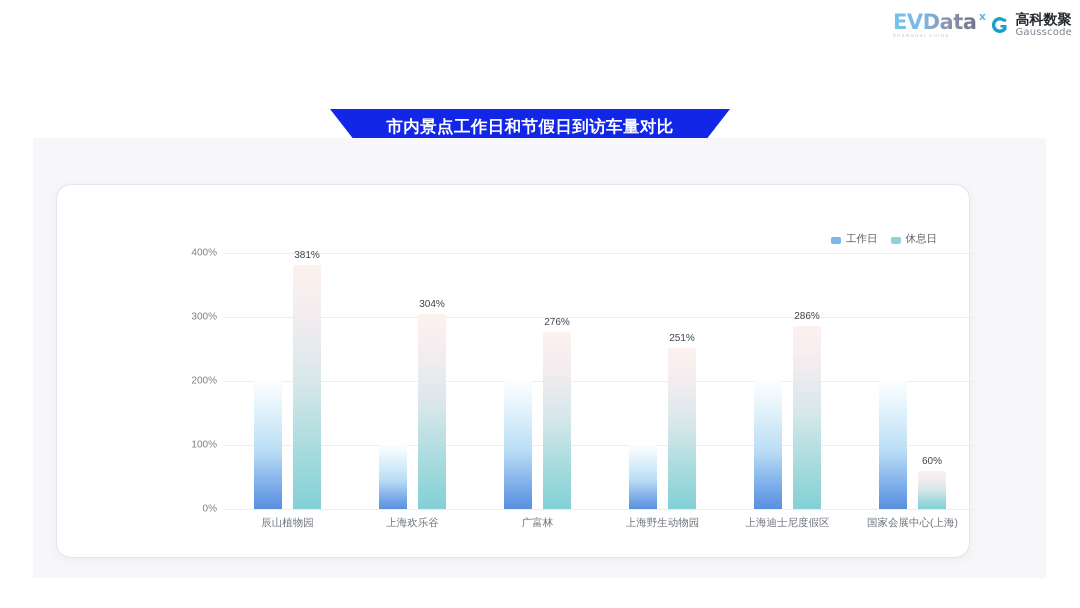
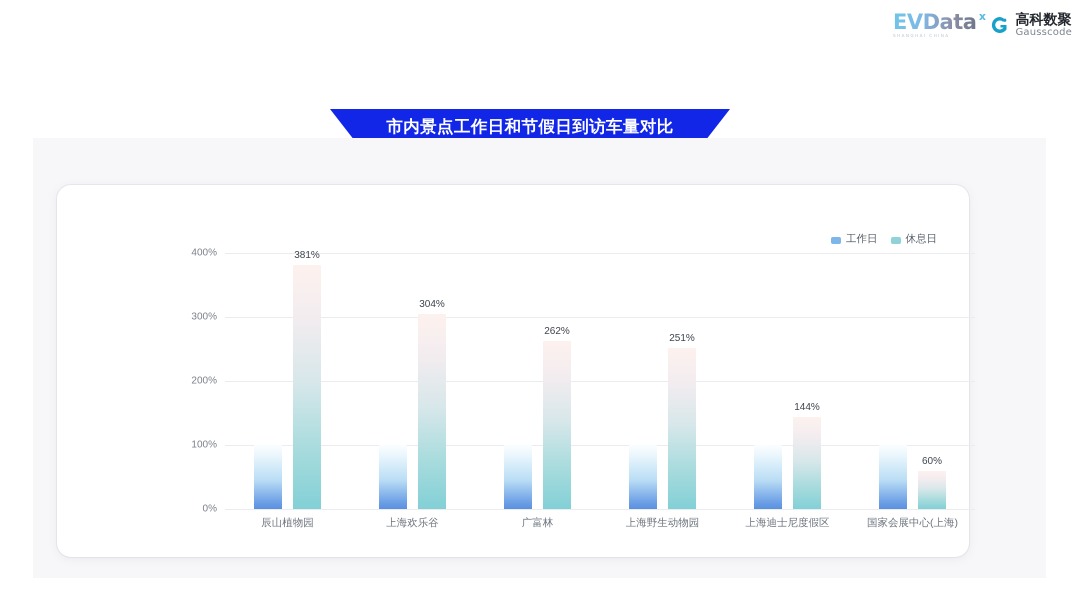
工作日/辰山植物园: 200% -> 100%
工作日/广富林: 200% -> 100%
休息日/广富林: 276% -> 262%
工作日/上海迪士尼度假区: 200% -> 100%
休息日/上海迪士尼度假区: 286% -> 144%
工作日/国家会展中心(上海): 200% -> 100%
